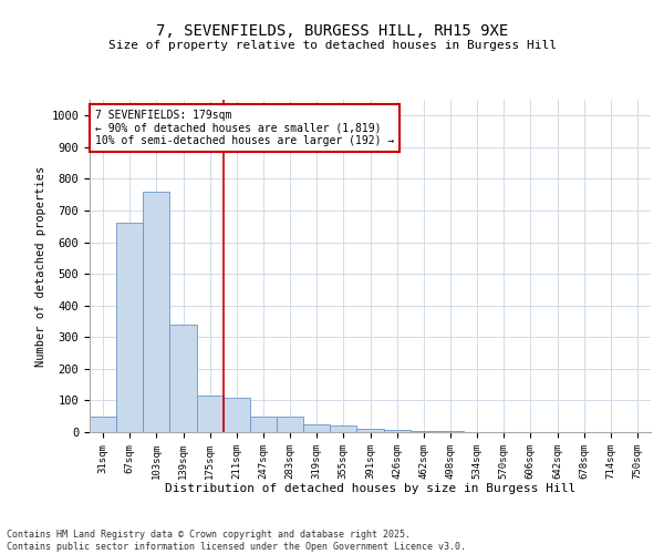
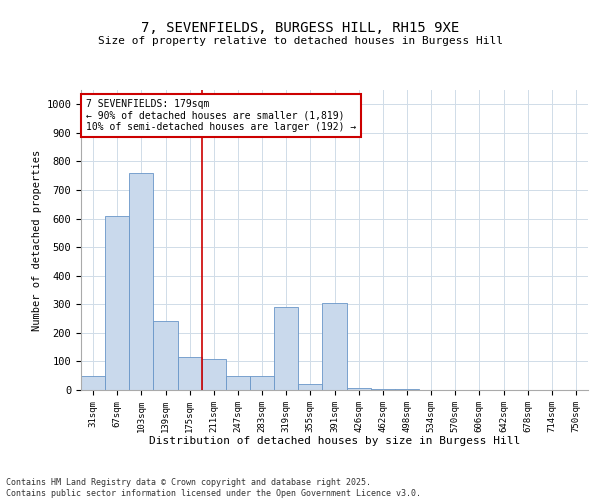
67sqm: 660 -> 610
139sqm: 340 -> 240
319sqm: 25 -> 290
391sqm: 12 -> 305
